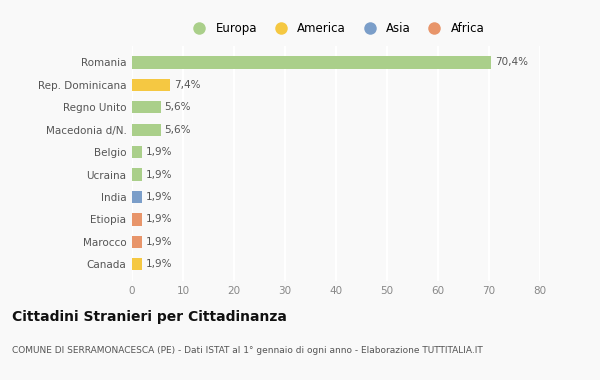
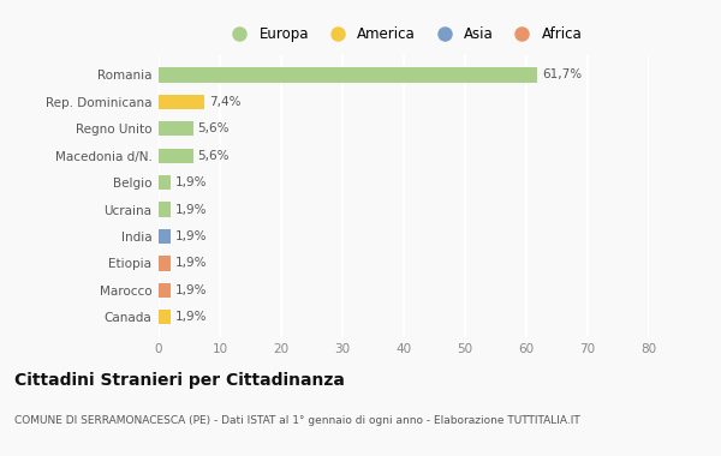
Romania: 70,4% -> 61,7%
